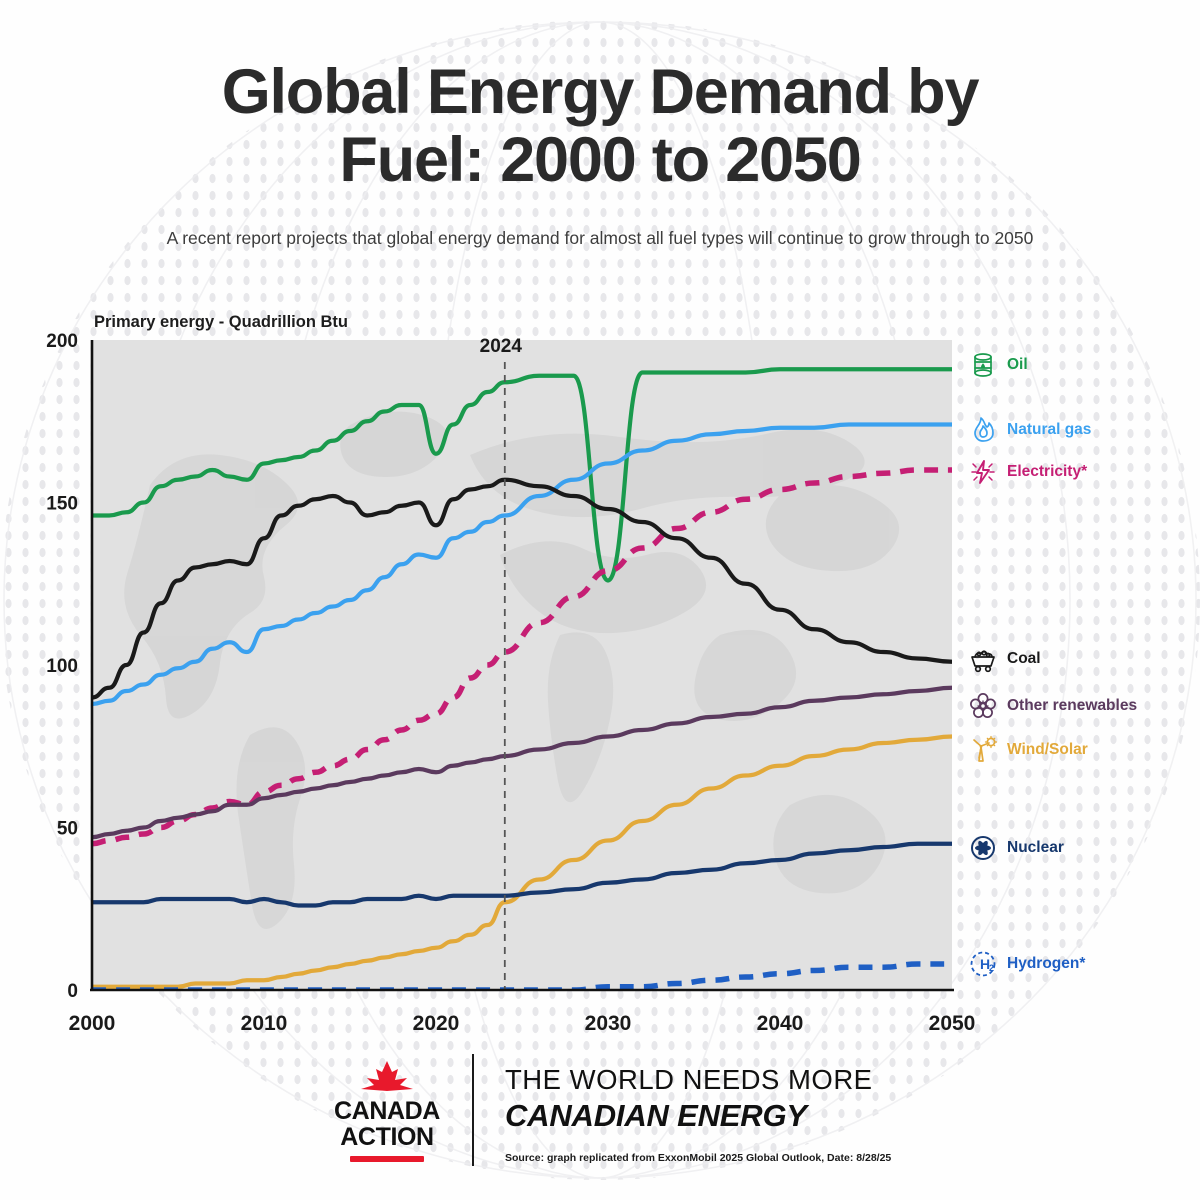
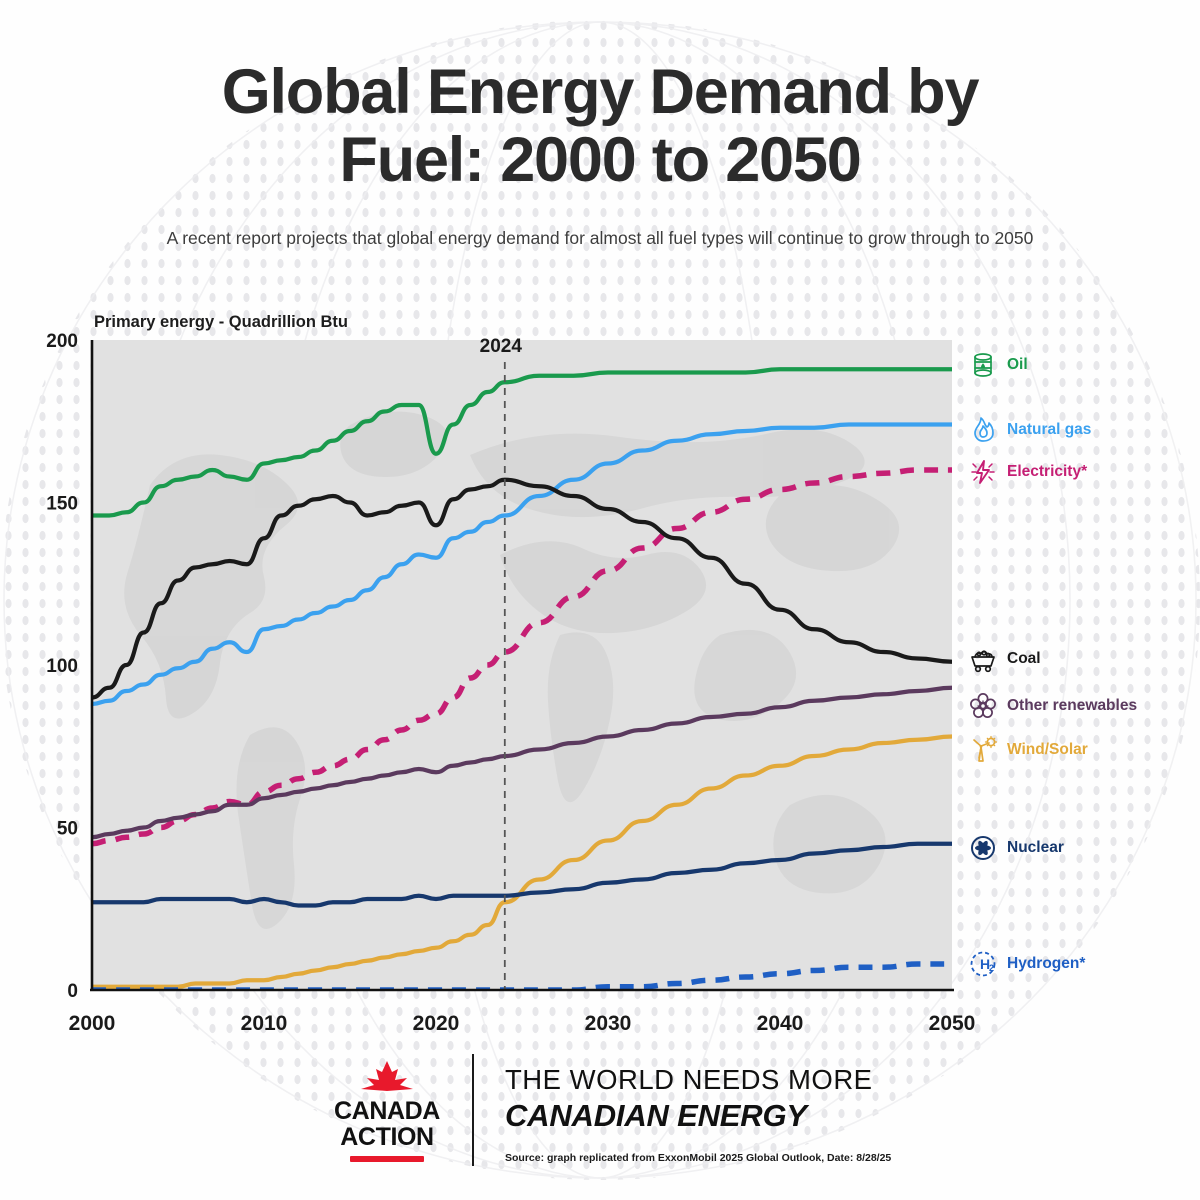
Oil/2030: 126 -> 190
